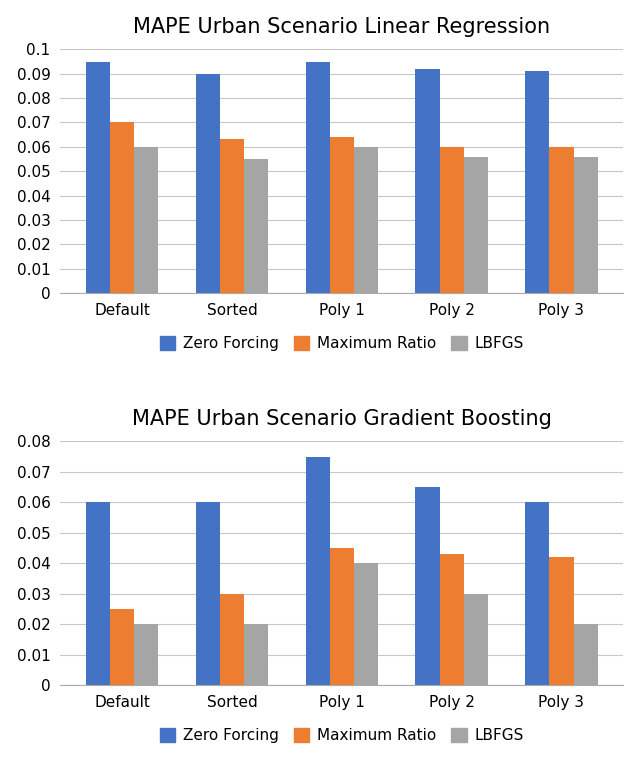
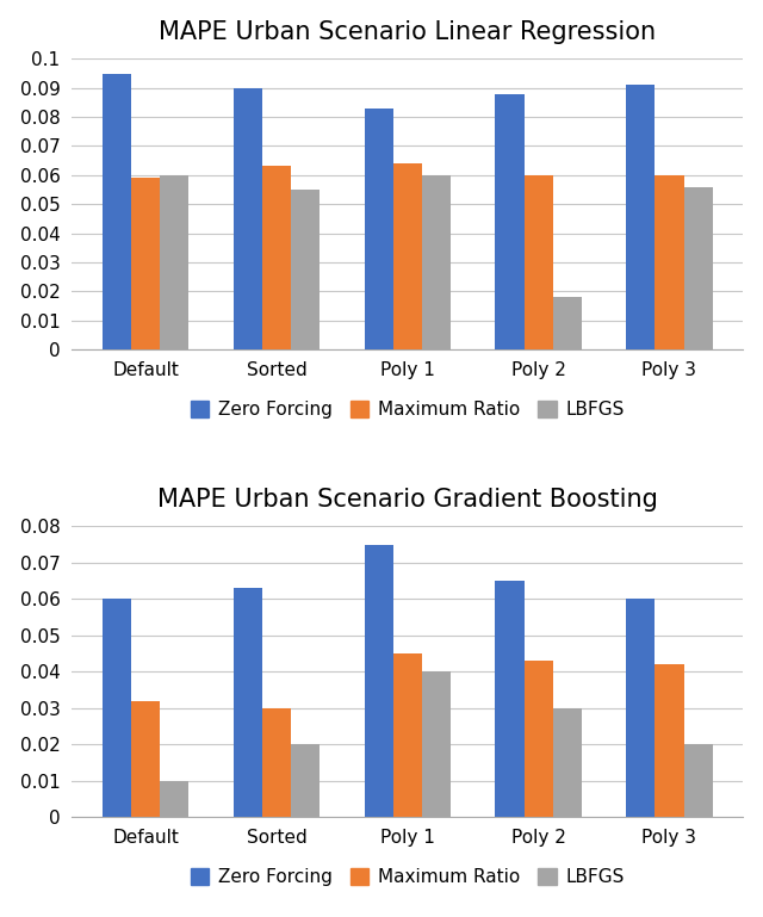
MAPE Urban Scenario Linear Regression/Maximum Ratio/Default: 0.070 -> 0.059
MAPE Urban Scenario Linear Regression/Zero Forcing/Poly 1: 0.095 -> 0.083
MAPE Urban Scenario Linear Regression/Zero Forcing/Poly 2: 0.092 -> 0.088
MAPE Urban Scenario Linear Regression/LBFGS/Poly 2: 0.056 -> 0.018
MAPE Urban Scenario Gradient Boosting/Maximum Ratio/Default: 0.025 -> 0.032
MAPE Urban Scenario Gradient Boosting/LBFGS/Default: 0.02 -> 0.01
MAPE Urban Scenario Gradient Boosting/Zero Forcing/Sorted: 0.060 -> 0.063
